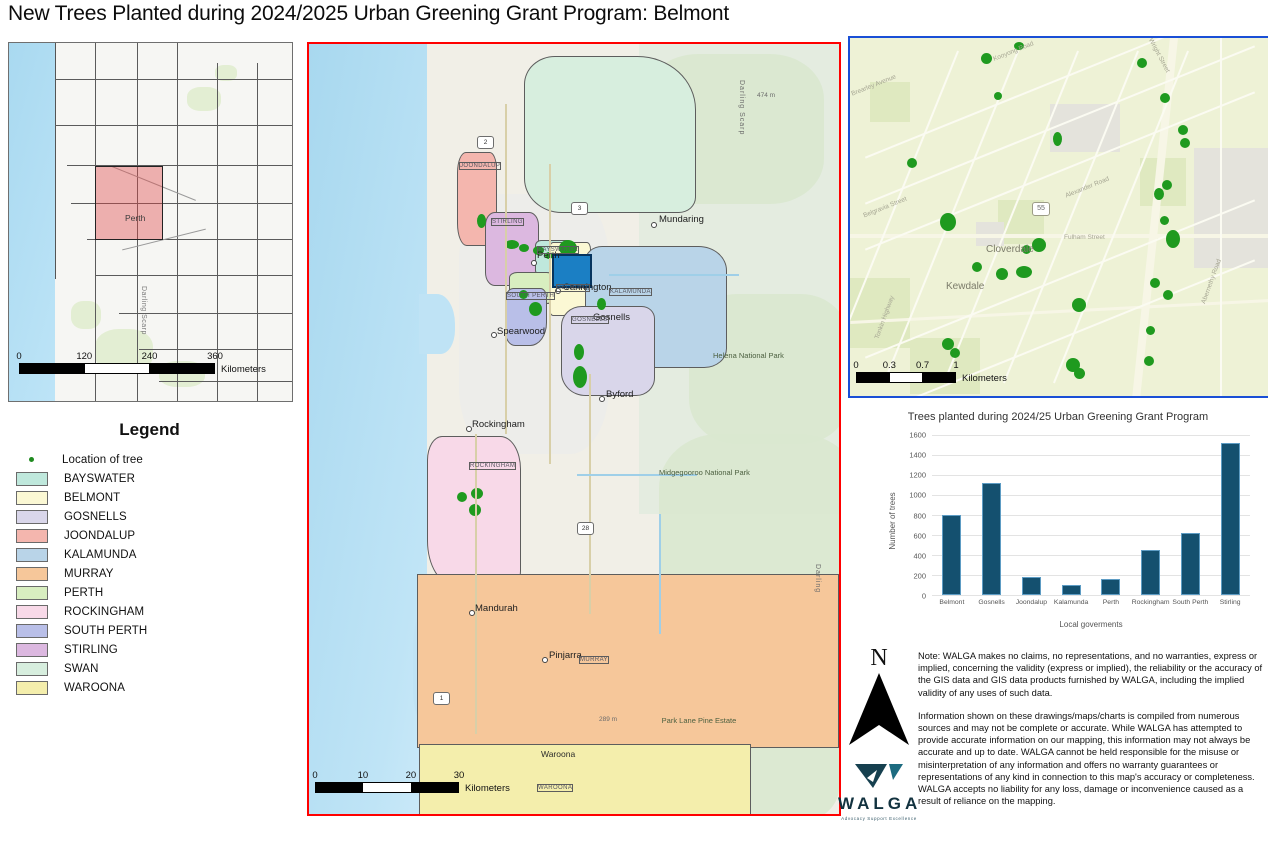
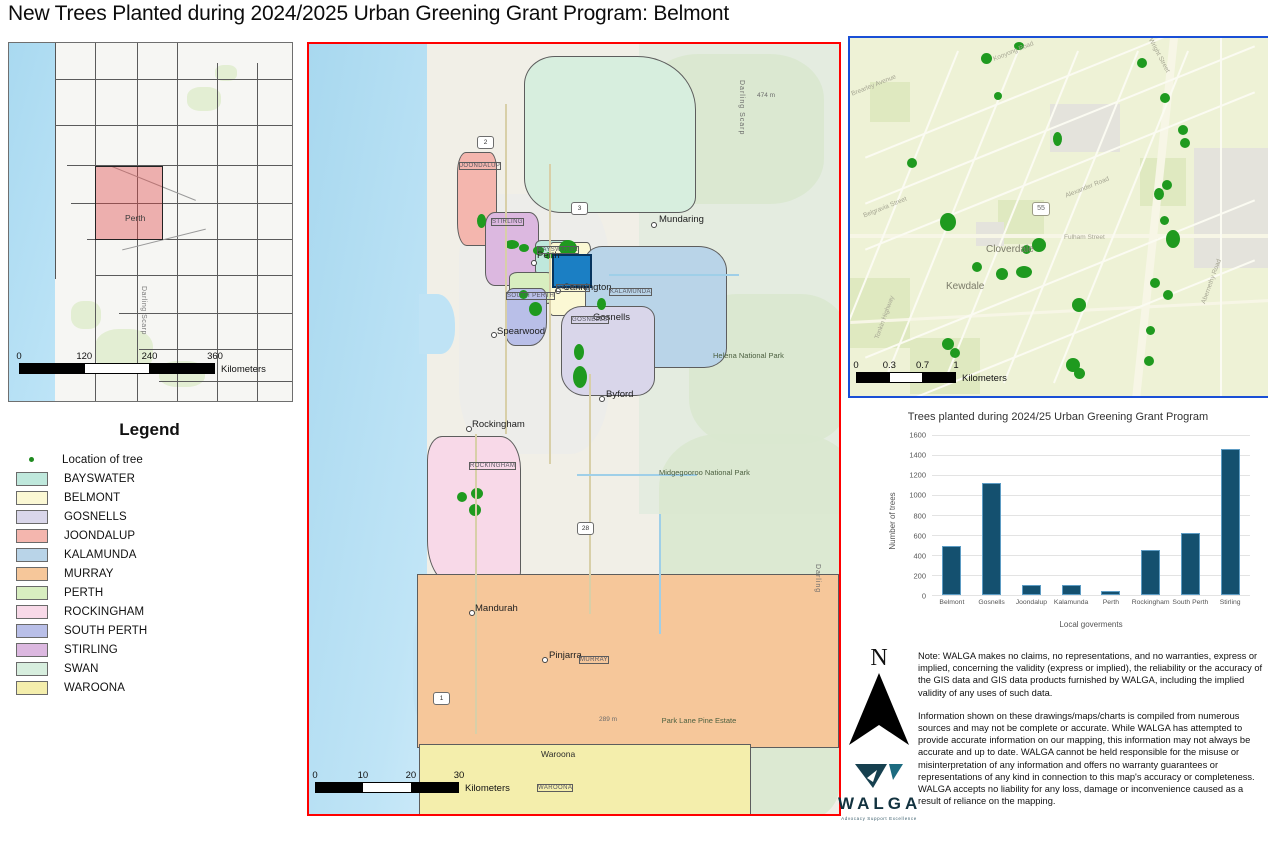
Belmont: 780 -> 470
Joondalup: 160 -> 80
Perth: 140 -> 20
Stirling: 1500 -> 1440
